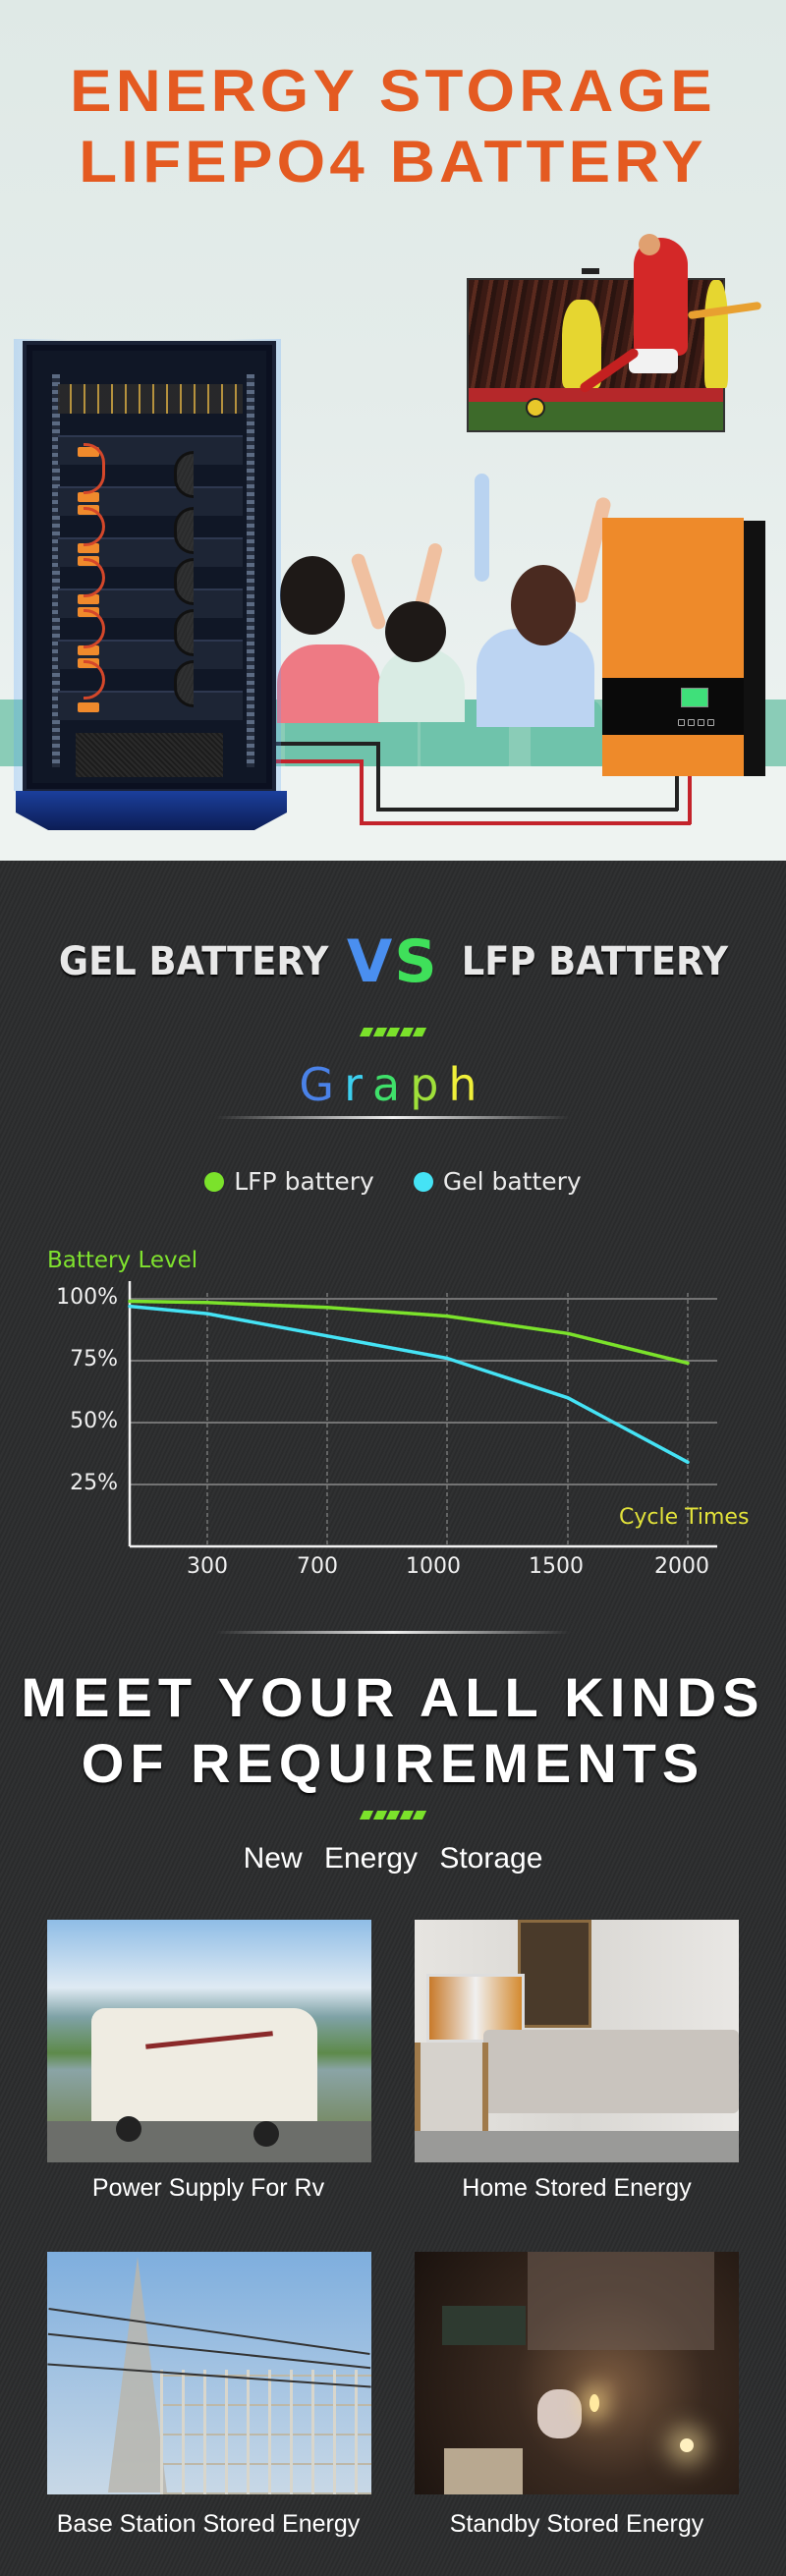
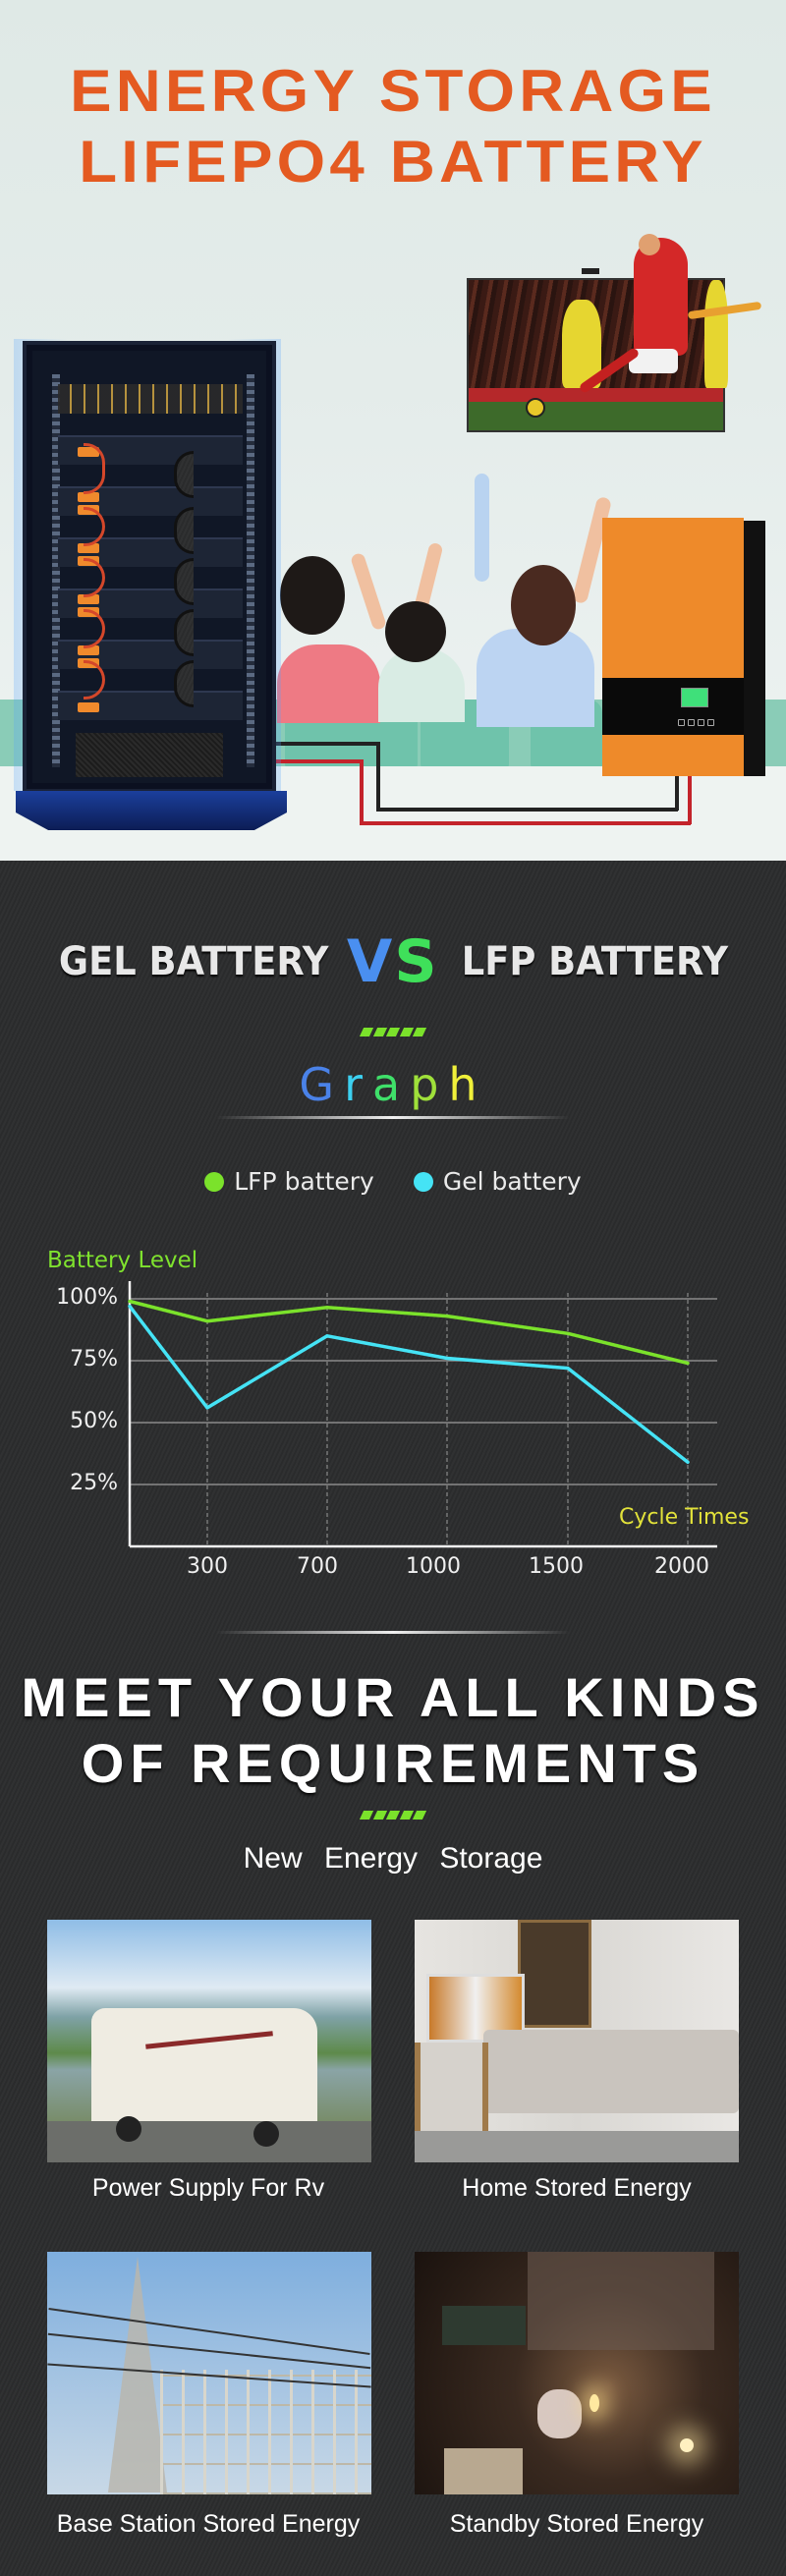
LFP battery/300: 98% -> 91%
Gel battery/300: 94% -> 56%
Gel battery/1500: 60% -> 72%
